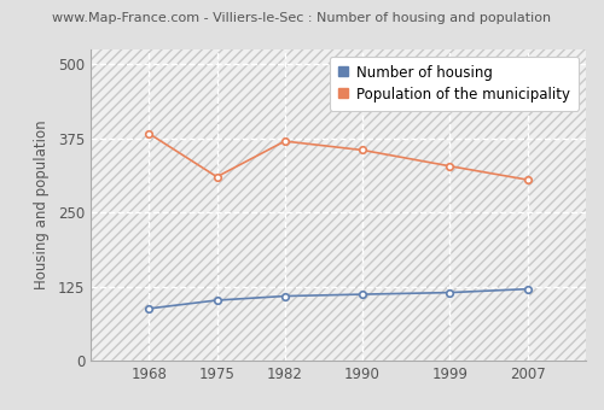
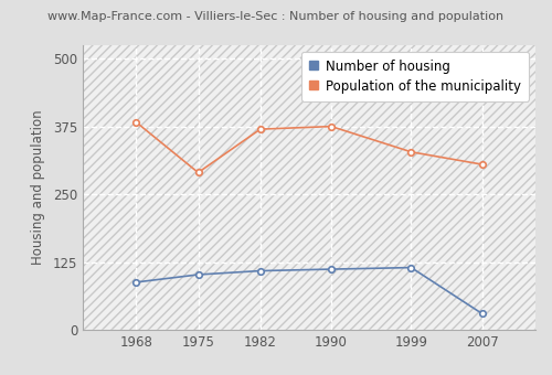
Population of the municipality/1975: 310 -> 290
Population of the municipality/1990: 355 -> 375
Number of housing/2007: 121 -> 30
